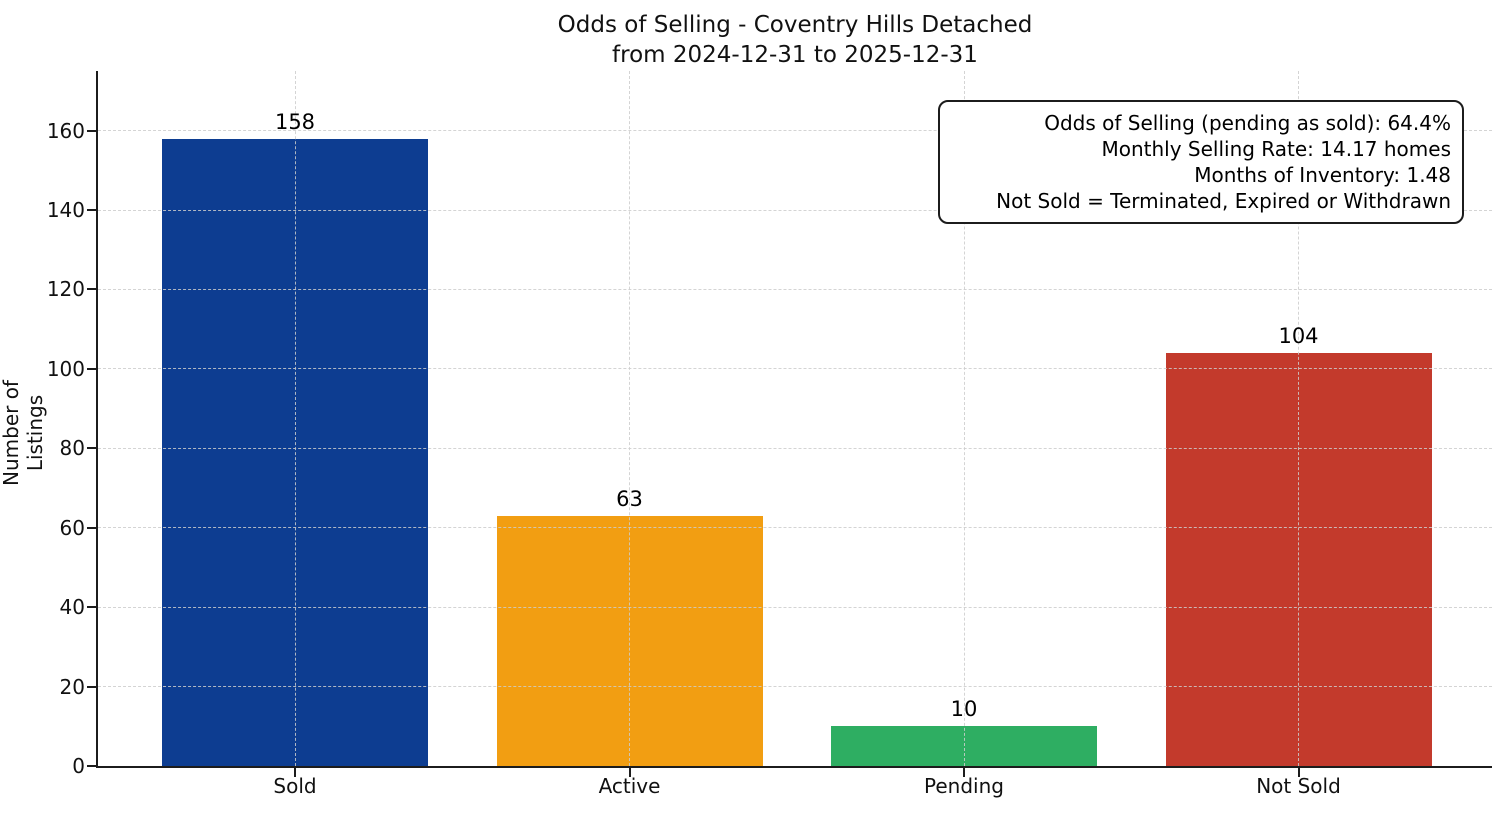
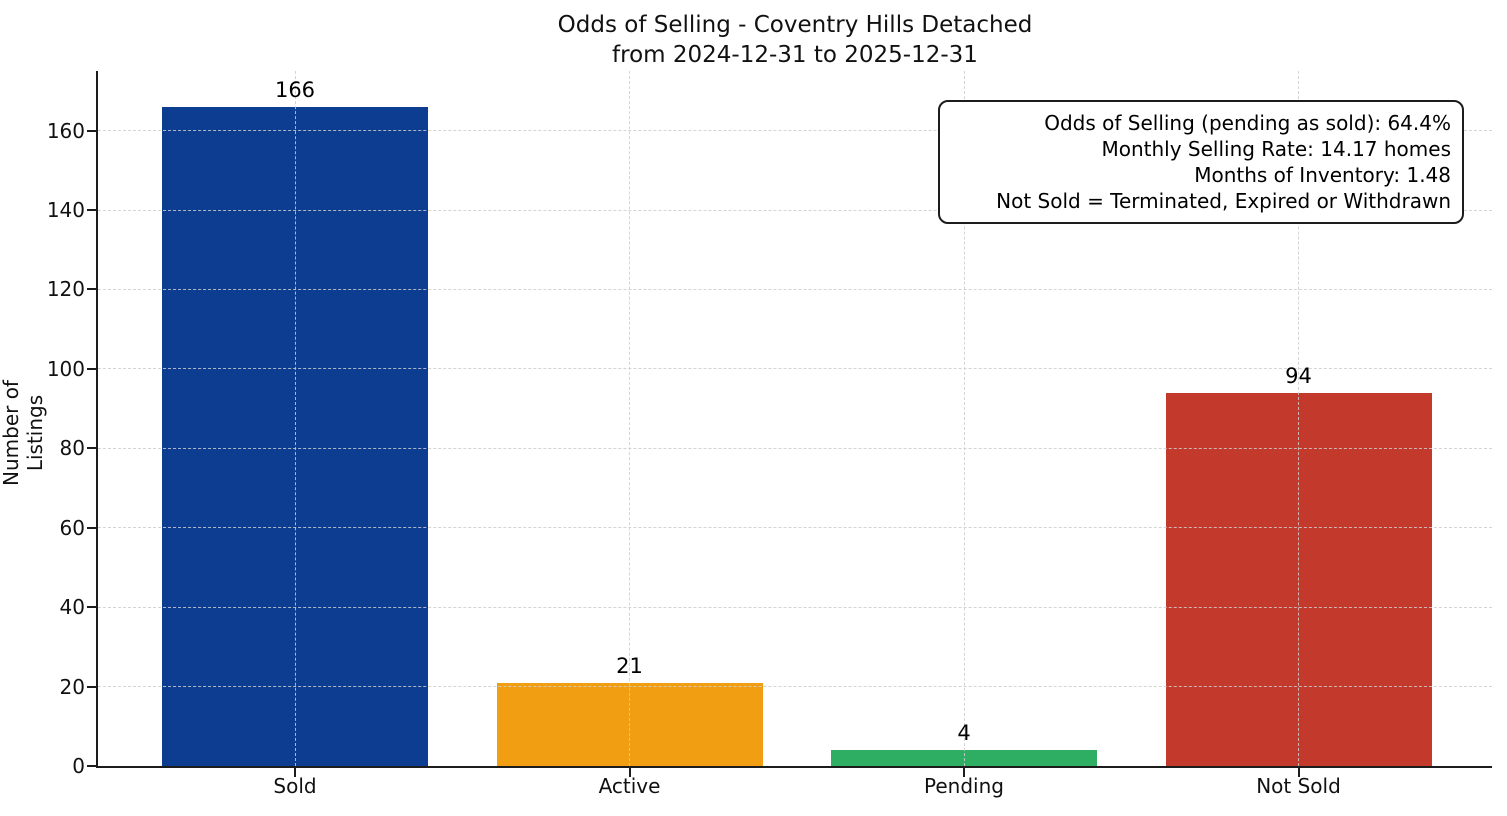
Sold: 158 -> 166
Active: 63 -> 21
Pending: 10 -> 4
Not Sold: 104 -> 94
